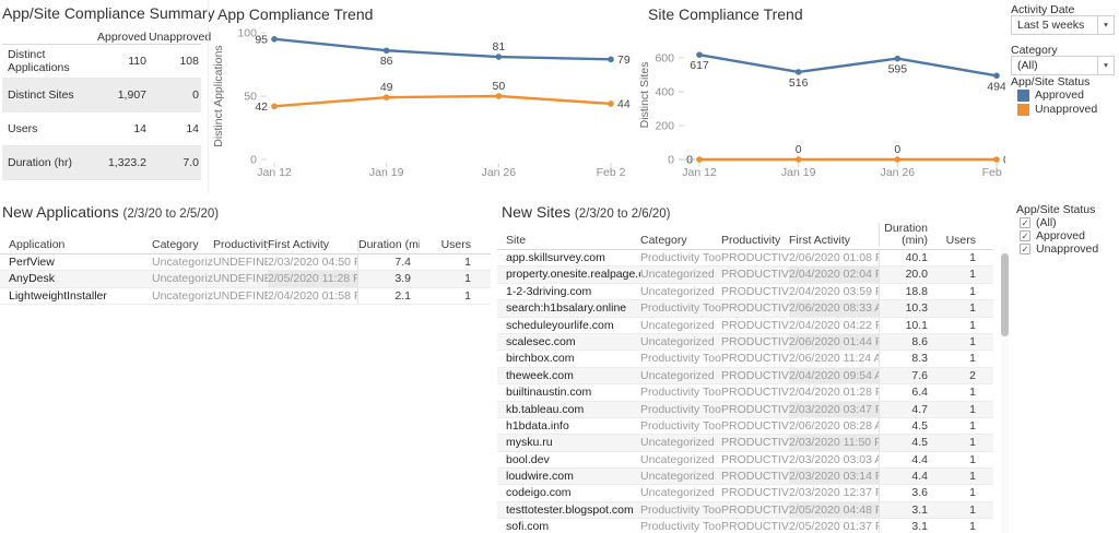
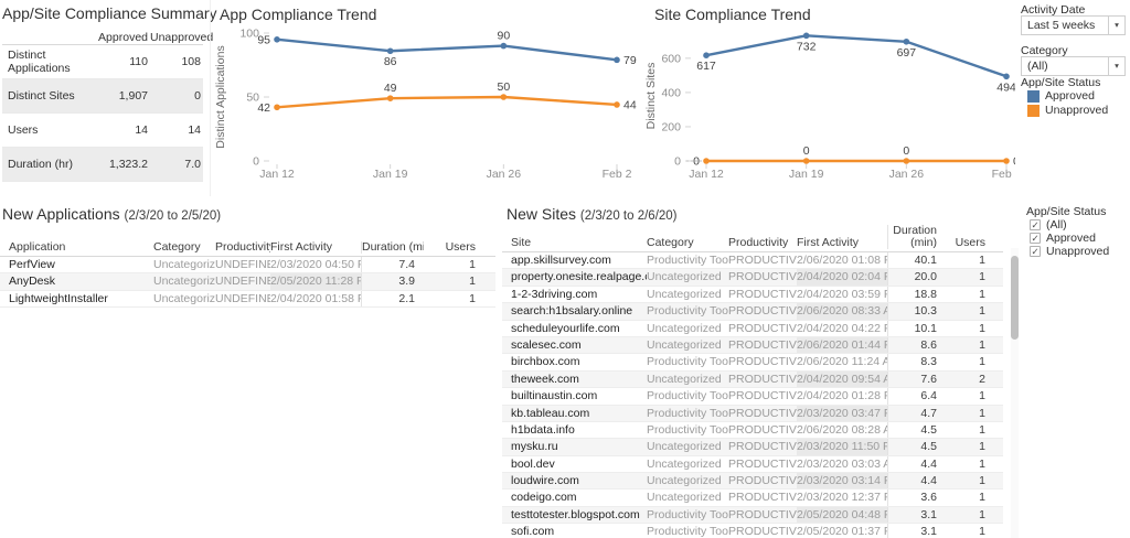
App Compliance Trend/Approved/Jan 26: 81 -> 90
Site Compliance Trend/Approved/Jan 19: 516 -> 732
Site Compliance Trend/Approved/Jan 26: 595 -> 697
